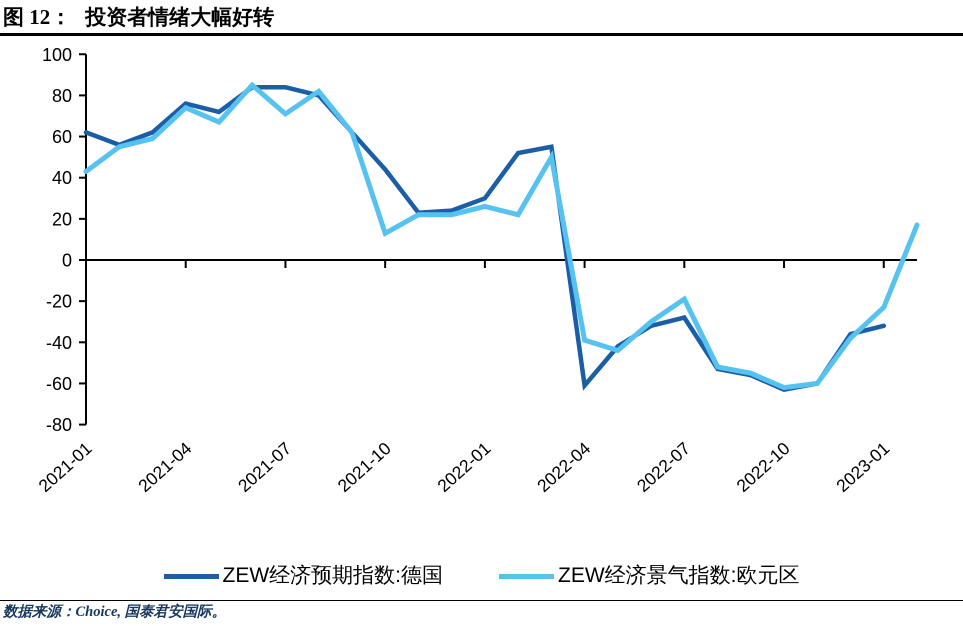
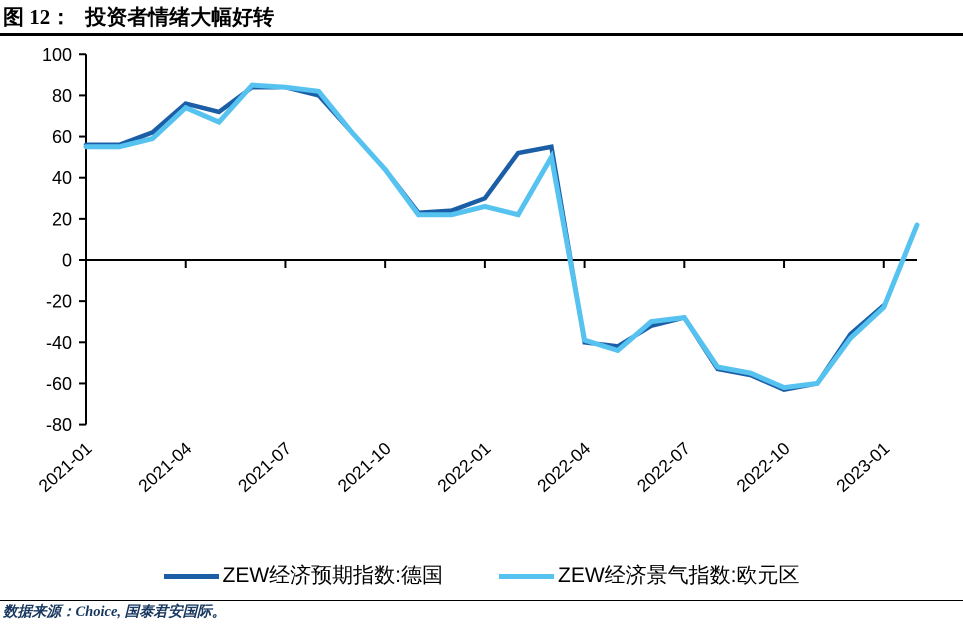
ZEW经济预期指数:德国/2021-01: 62 -> 56
ZEW经济景气指数:欧元区/2021-01: 43 -> 55
ZEW经济景气指数:欧元区/2021-07: 71 -> 84
ZEW经济景气指数:欧元区/2021-10: 13 -> 44
ZEW经济预期指数:德国/2022-04: -61 -> -40
ZEW经济景气指数:欧元区/2022-07: -19 -> -28
ZEW经济预期指数:德国/2023-01: -32 -> -22
